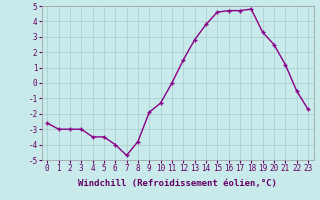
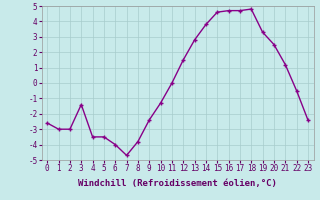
3: -3.0 -> -1.4
9: -1.9 -> -2.4
23: -1.7 -> -2.4
